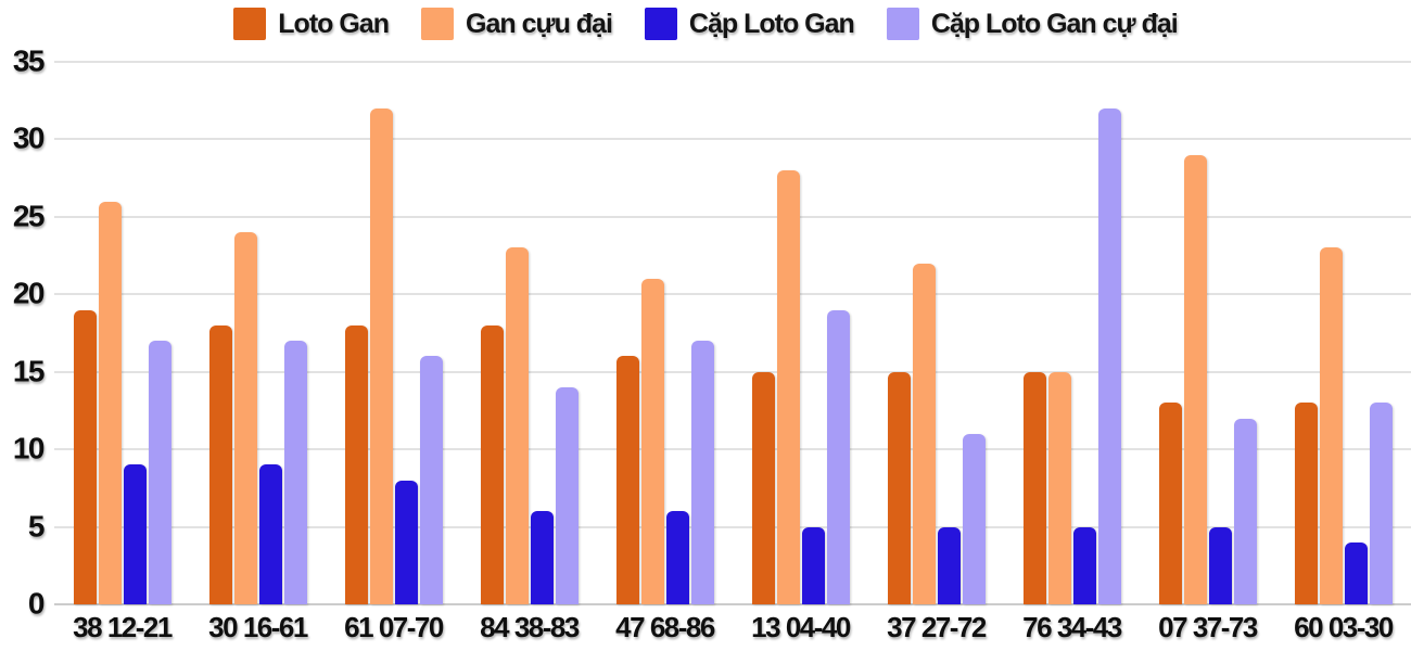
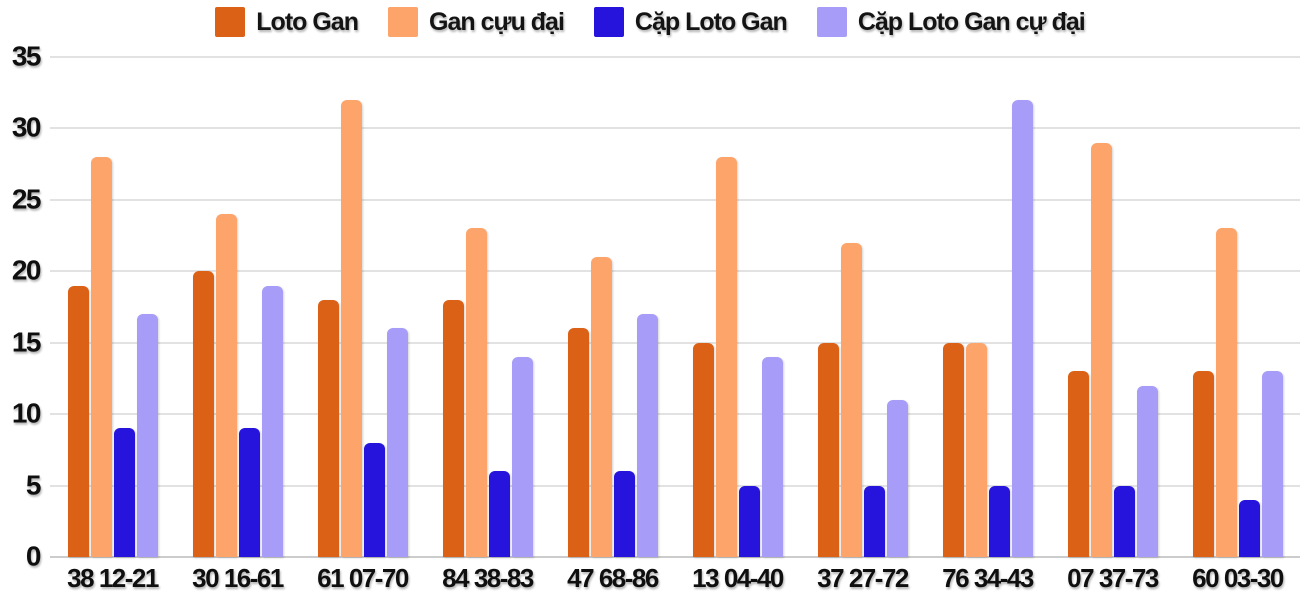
Gan cựu đại/38 12-21: 26 -> 28
Loto Gan/30 16-61: 18 -> 20
Cặp Loto Gan cự đại/30 16-61: 17 -> 19
Cặp Loto Gan cự đại/13 04-40: 19 -> 14
